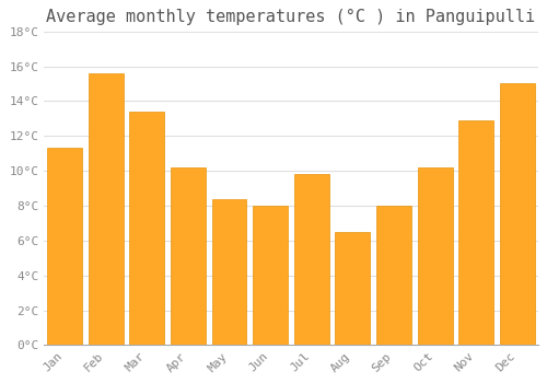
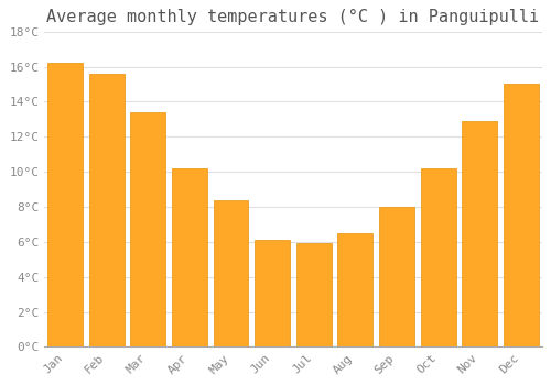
Jan: 11.3°C -> 16.2°C
Jun: 8.0°C -> 6.1°C
Jul: 9.8°C -> 5.9°C
